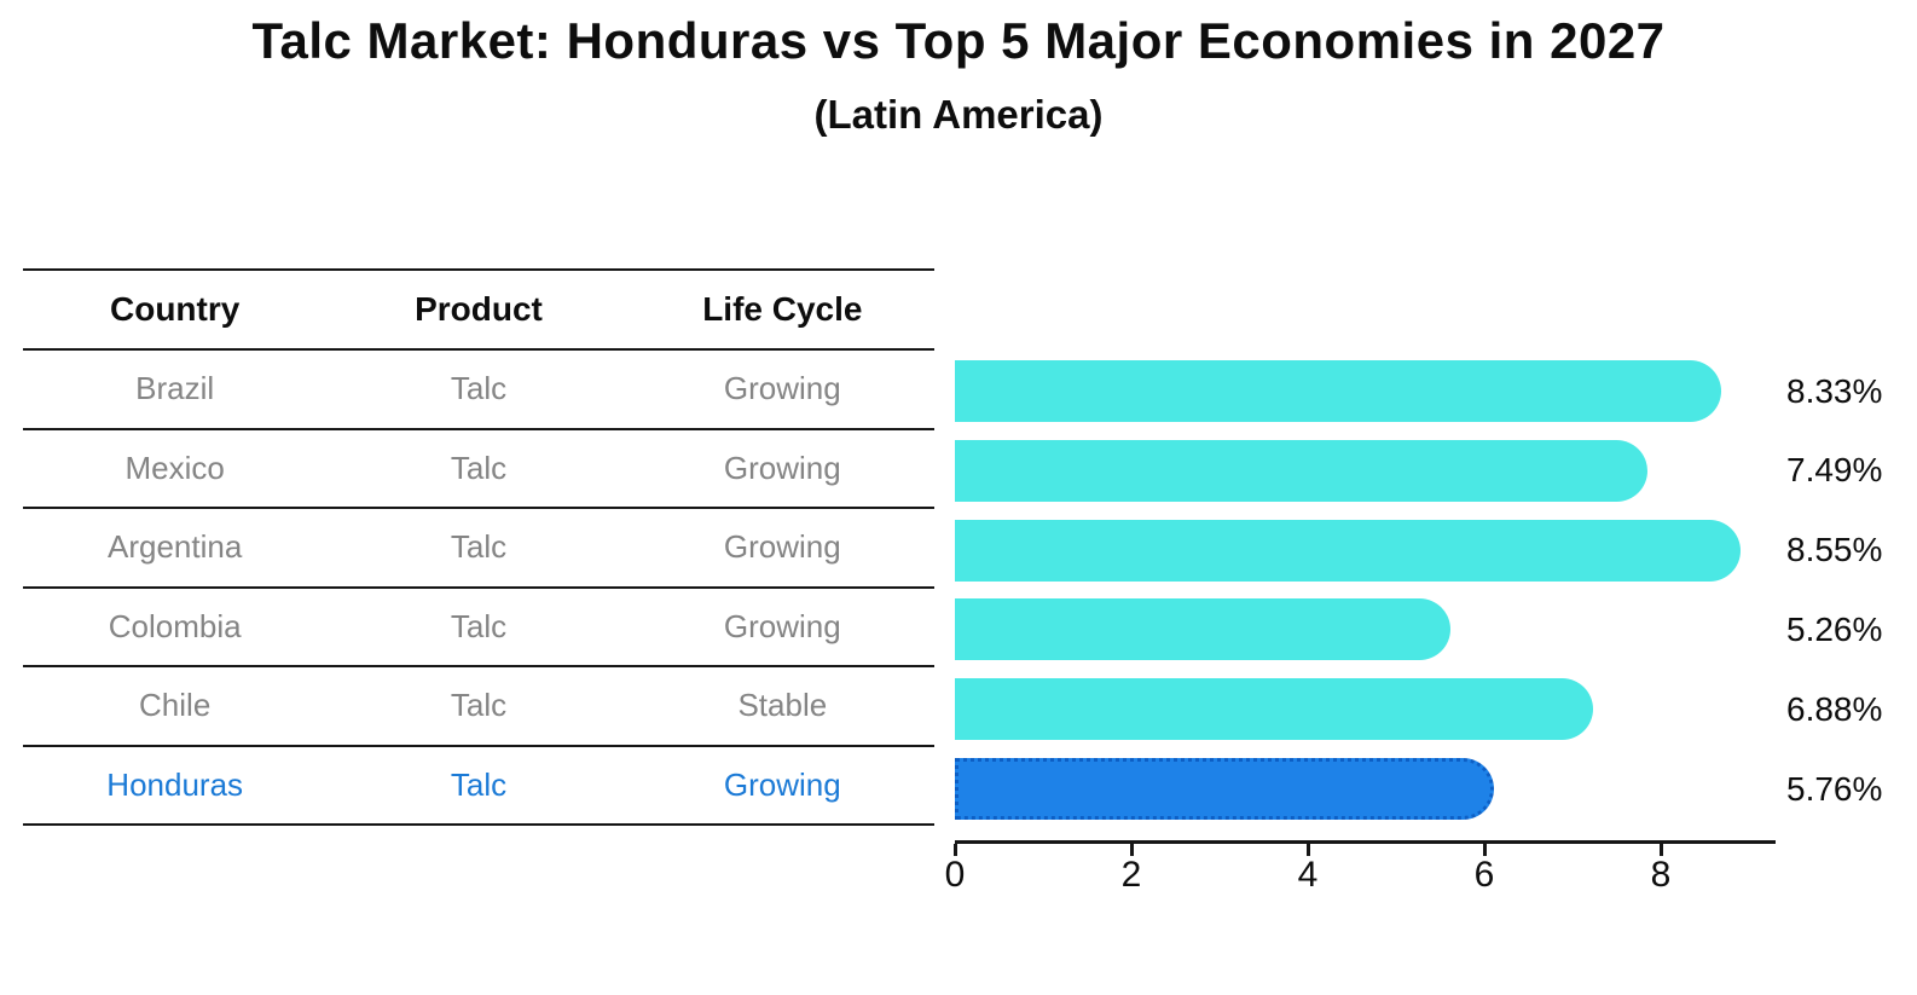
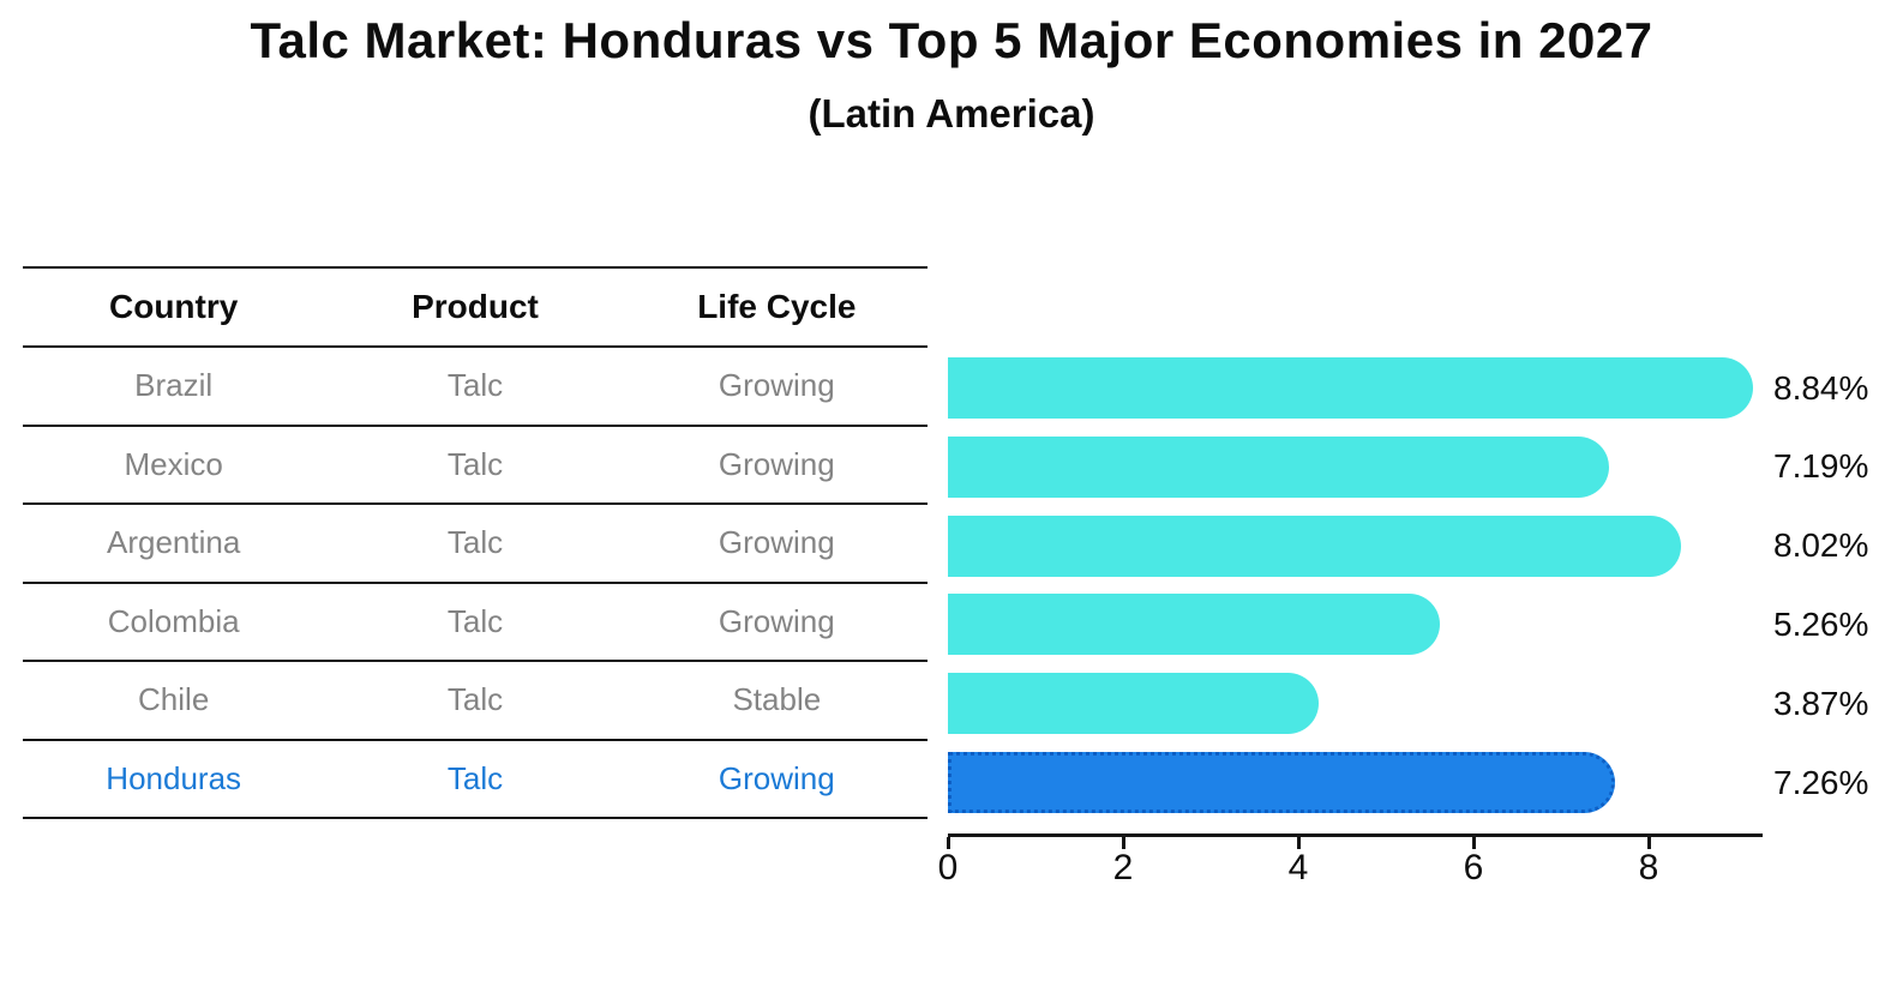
Brazil: 8.33% -> 8.84%
Mexico: 7.49% -> 7.19%
Argentina: 8.55% -> 8.02%
Chile: 6.88% -> 3.87%
Honduras: 5.76% -> 7.26%
